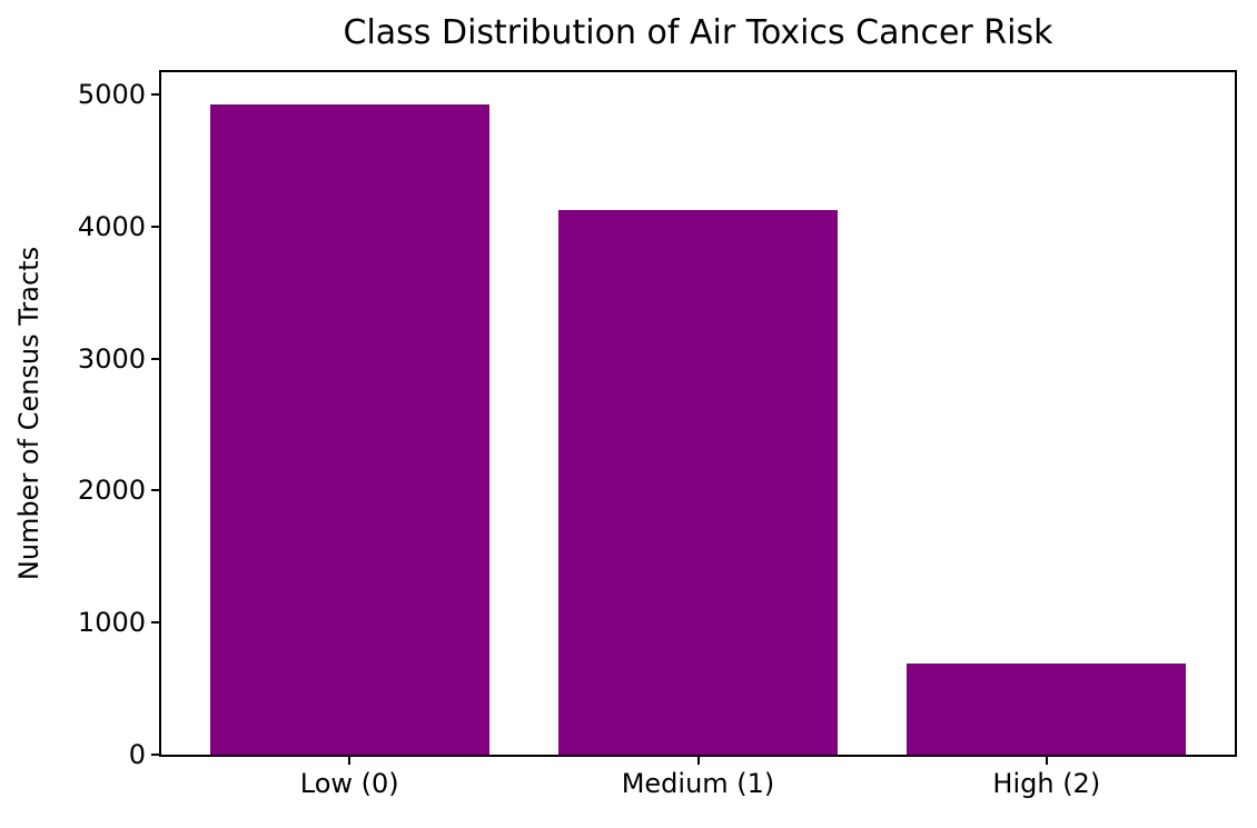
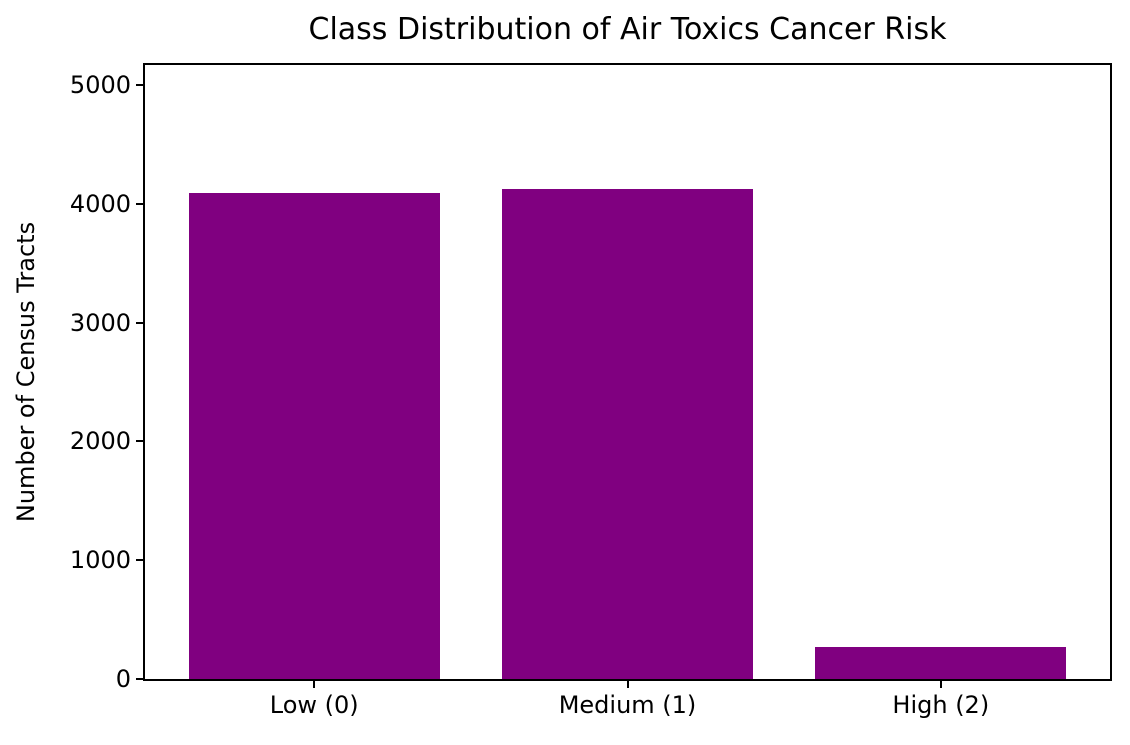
Low (0): 4920 -> 4090
High (2): 690 -> 270
